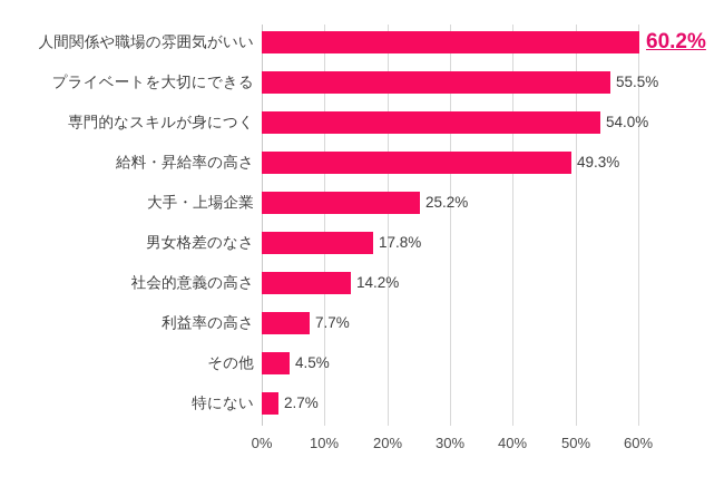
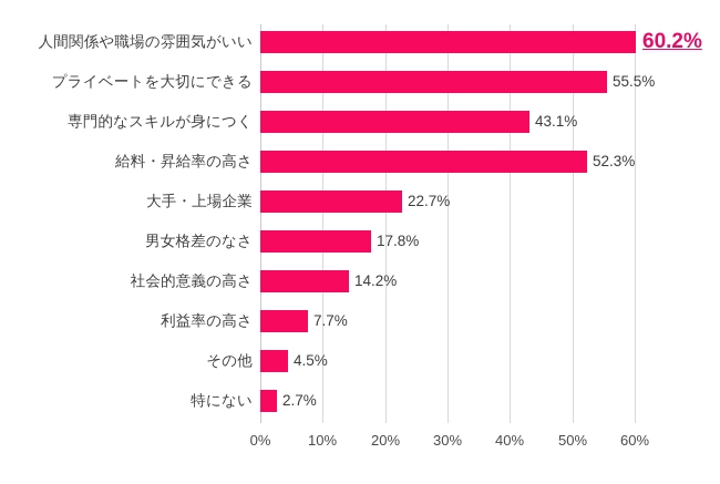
専門的なスキルが身につく: 54.0% -> 43.1%
給料・昇給率の高さ: 49.3% -> 52.3%
大手・上場企業: 25.2% -> 22.7%
